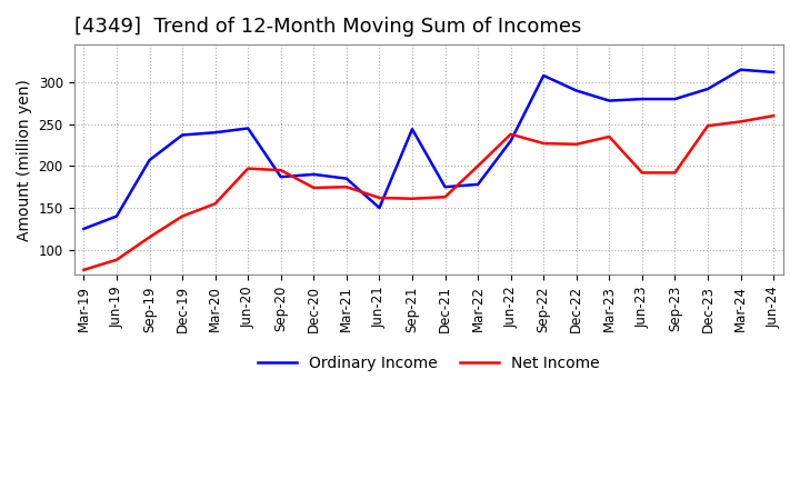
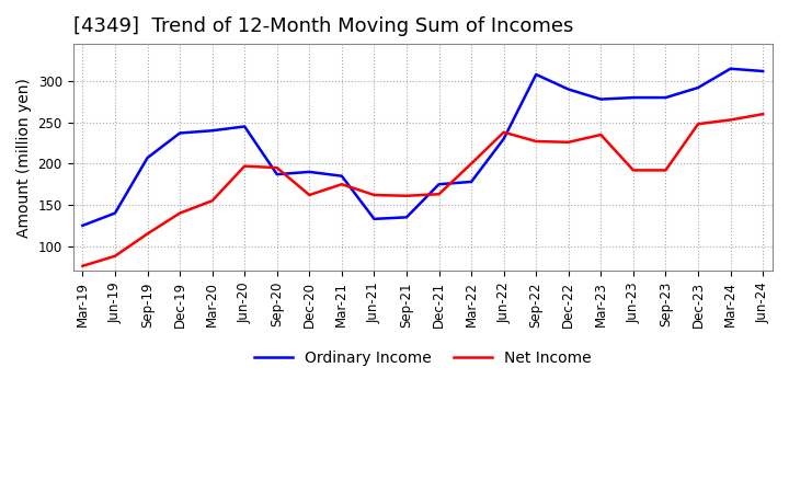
Net Income/Dec-20: 174 -> 162
Ordinary Income/Jun-21: 150 -> 133
Ordinary Income/Sep-21: 244 -> 135
